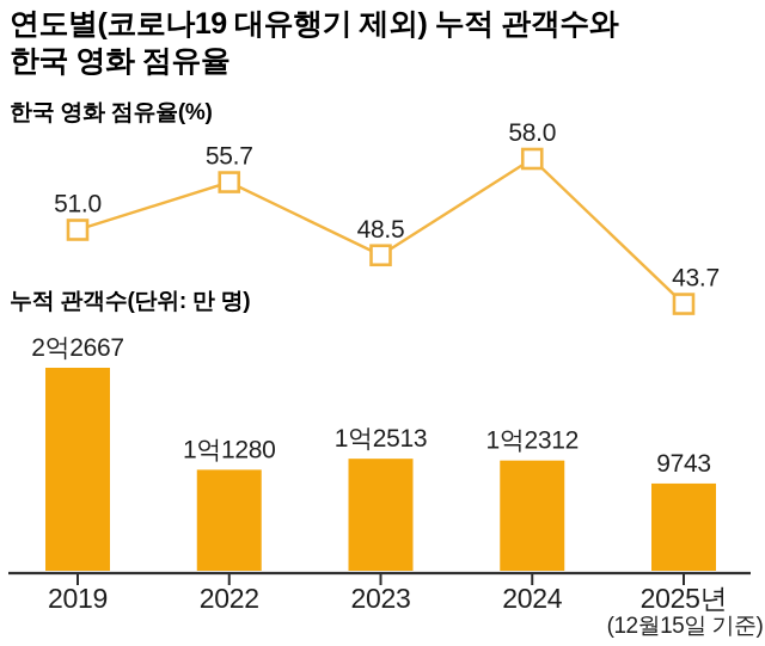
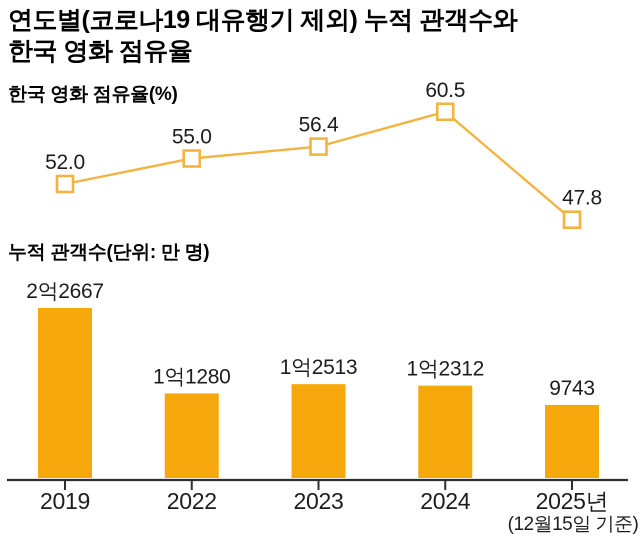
한국 영화 점유율(%)/2019: 51.0 -> 52.0
한국 영화 점유율(%)/2022: 55.7 -> 55.0
한국 영화 점유율(%)/2023: 48.5 -> 56.4
한국 영화 점유율(%)/2024: 58.0 -> 60.5
한국 영화 점유율(%)/2025년: 43.7 -> 47.8
